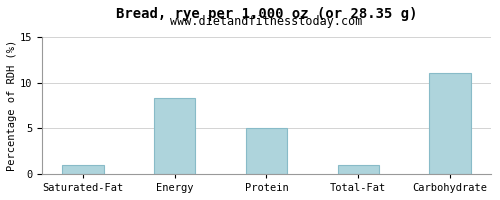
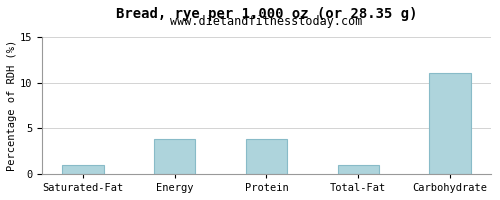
Energy: 8.4 -> 3.9
Protein: 5.0 -> 3.9
